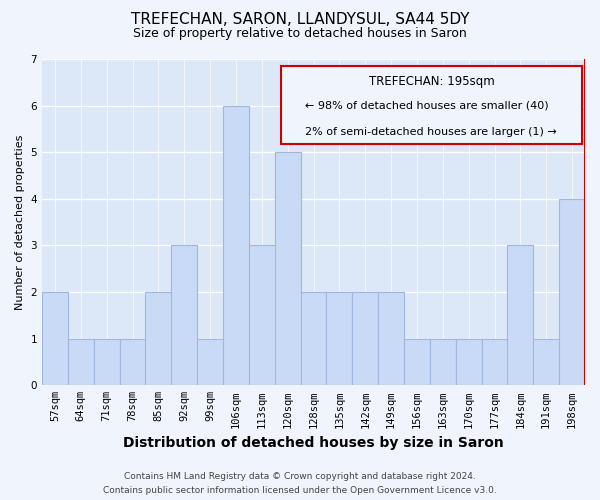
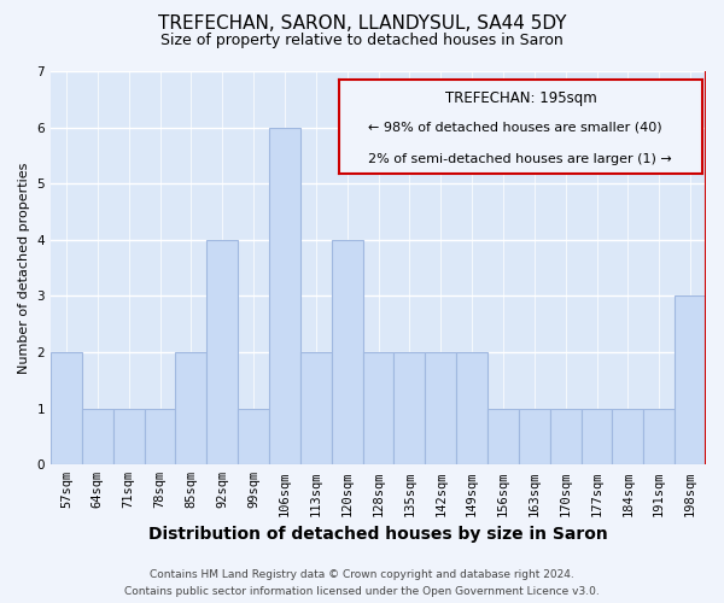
92sqm: 3 -> 4
113sqm: 3 -> 2
120sqm: 5 -> 4
184sqm: 3 -> 1
198sqm: 4 -> 3
